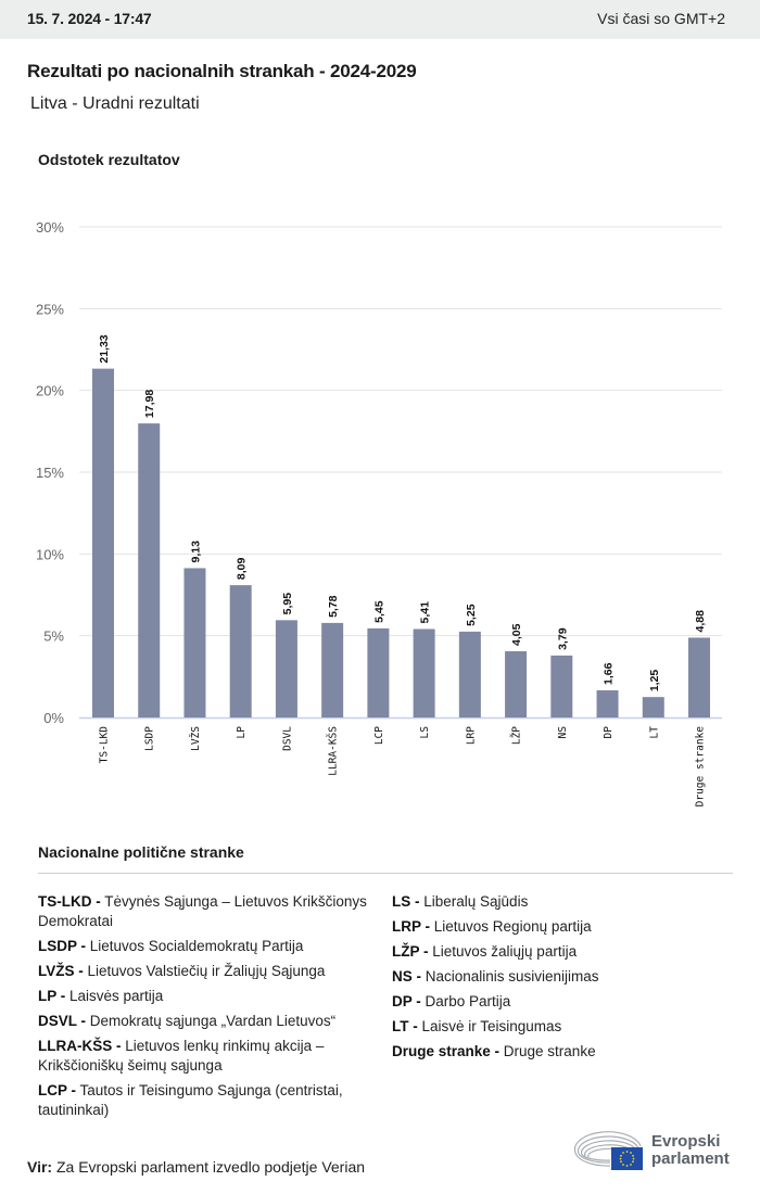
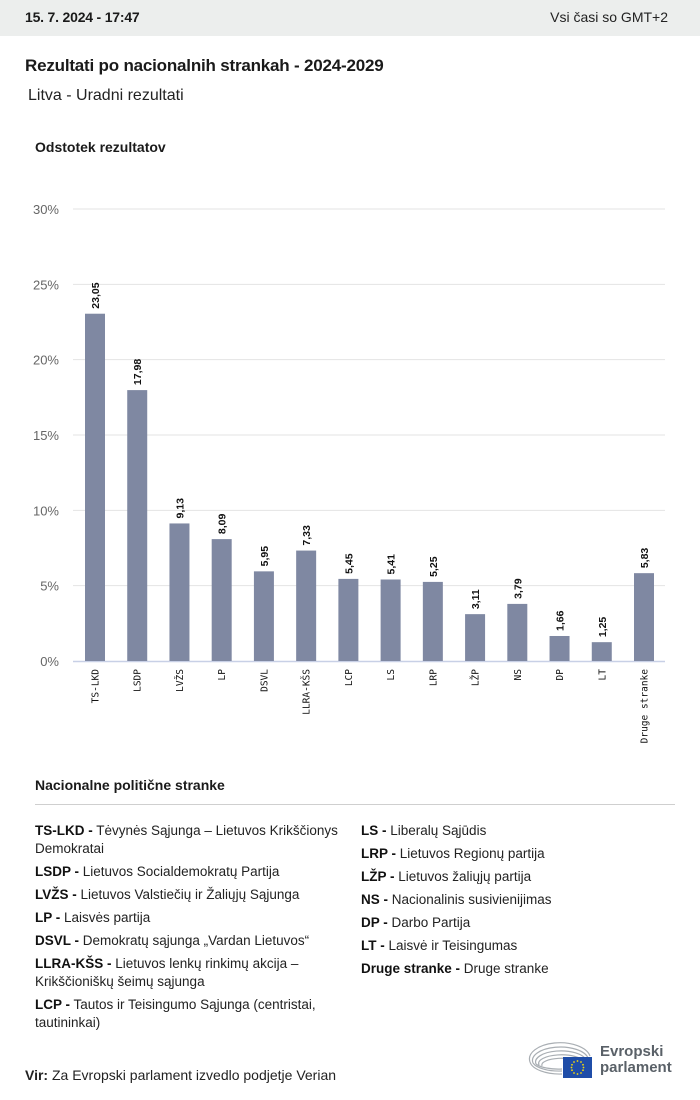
TS-LKD: 21,33 -> 23,05
LLRA-KŠS: 5,78 -> 7,33
LŽP: 4,05 -> 3,11
Druge stranke: 4,88 -> 5,83
